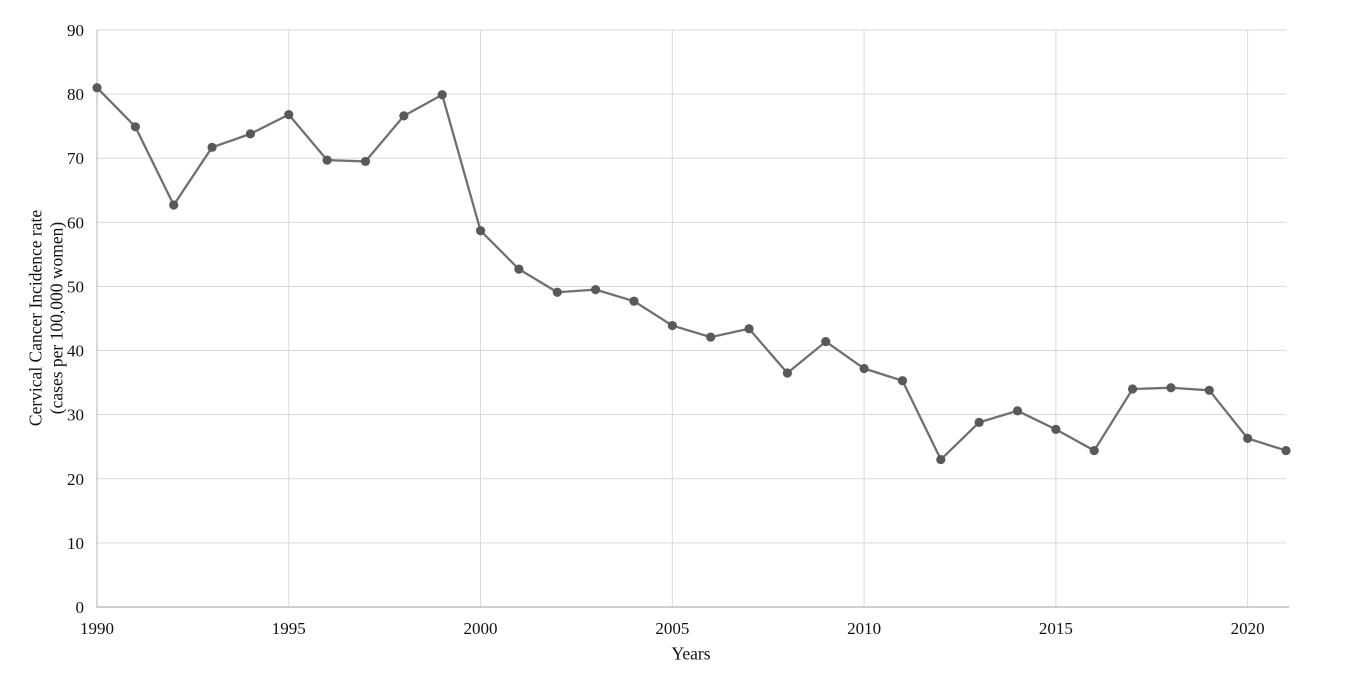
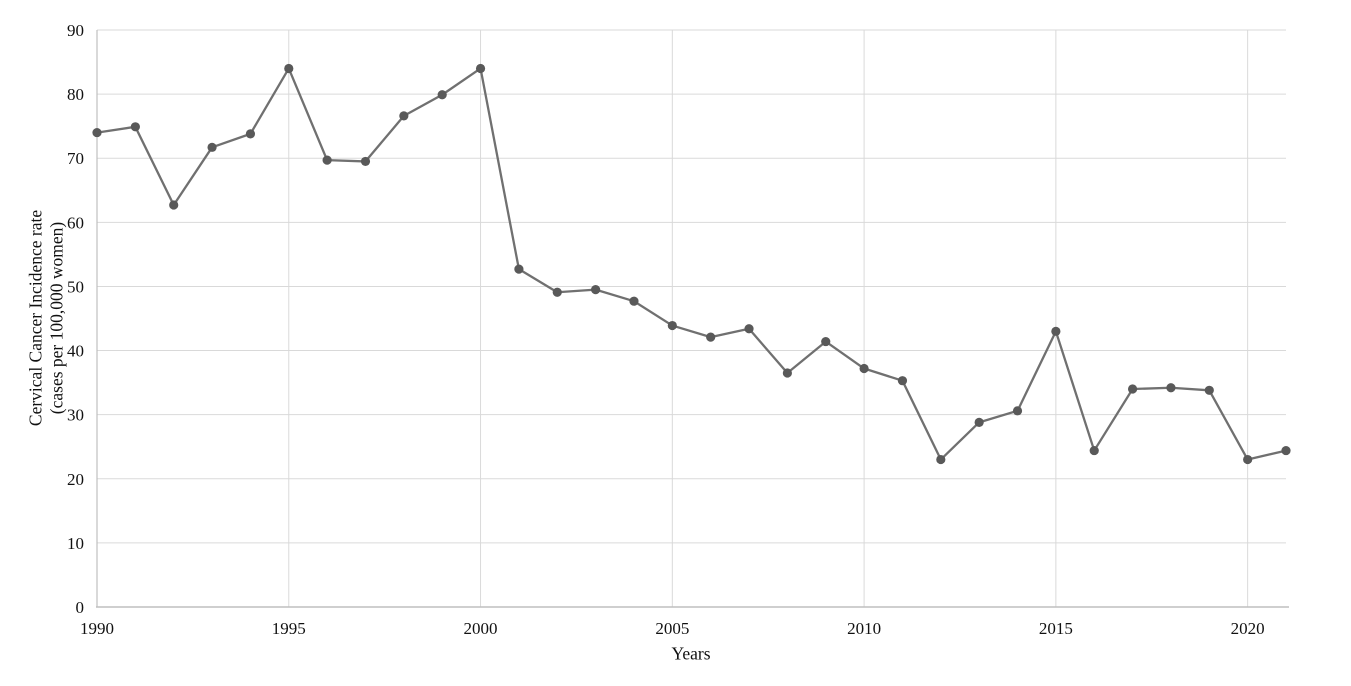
1990: 81 -> 74
1995: 77 -> 84
2000: 59 -> 84
2015: 28 -> 43
2020: 26 -> 23
